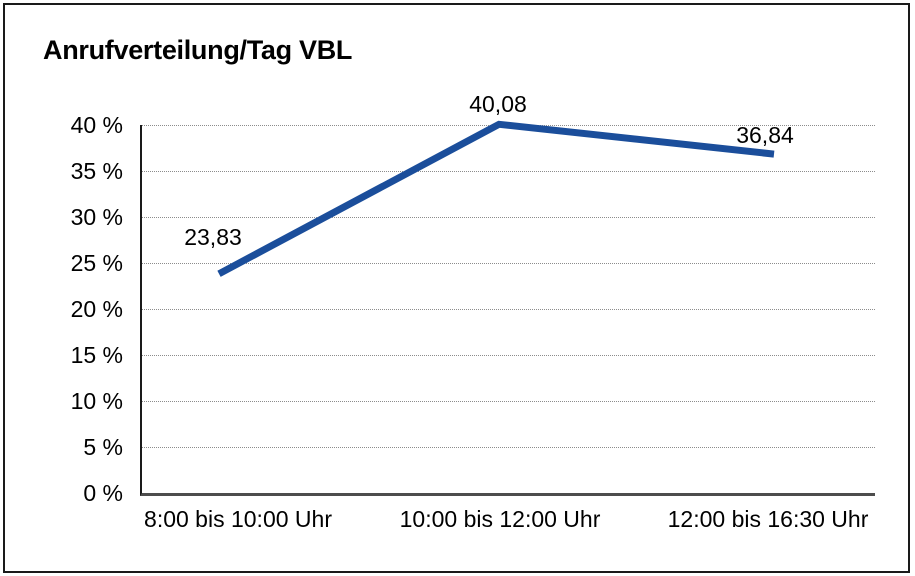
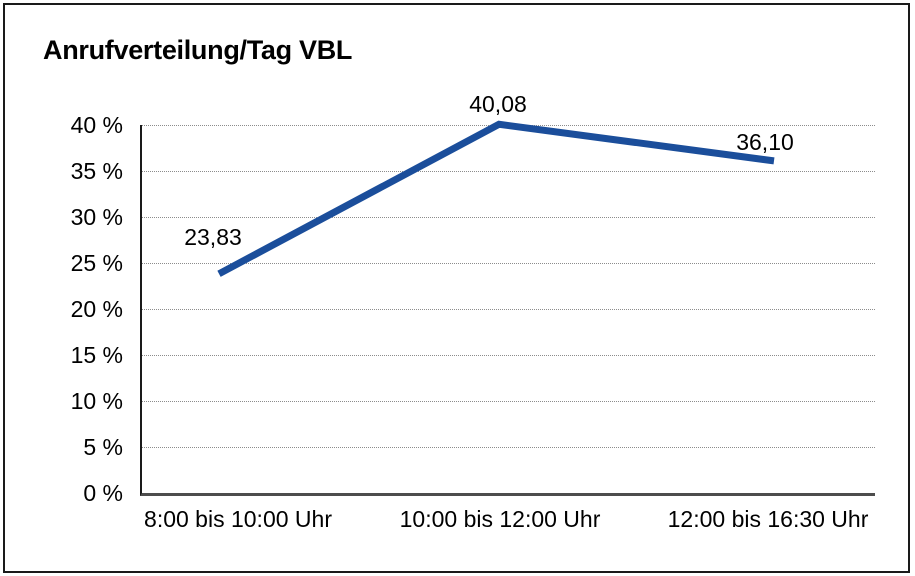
12:00 bis 16:30 Uhr: 36,84 -> 36,10
